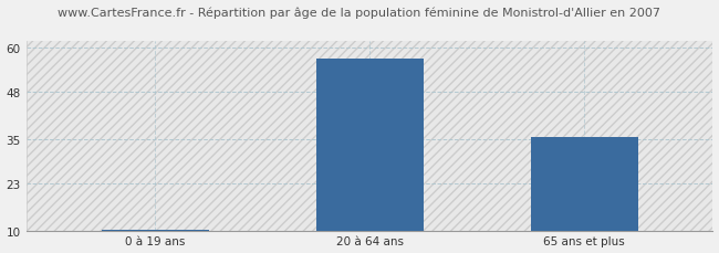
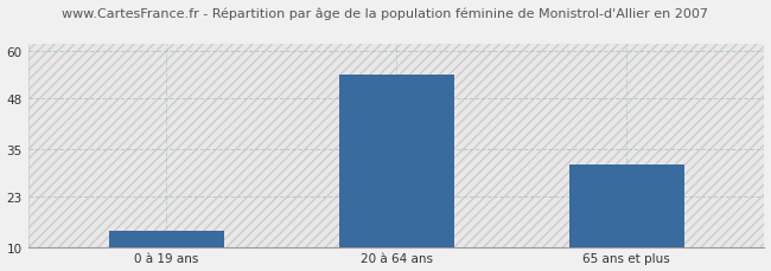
0 à 19 ans: 10.2 -> 14.0
20 à 64 ans: 57.0 -> 54.0
65 ans et plus: 35.5 -> 31.0
